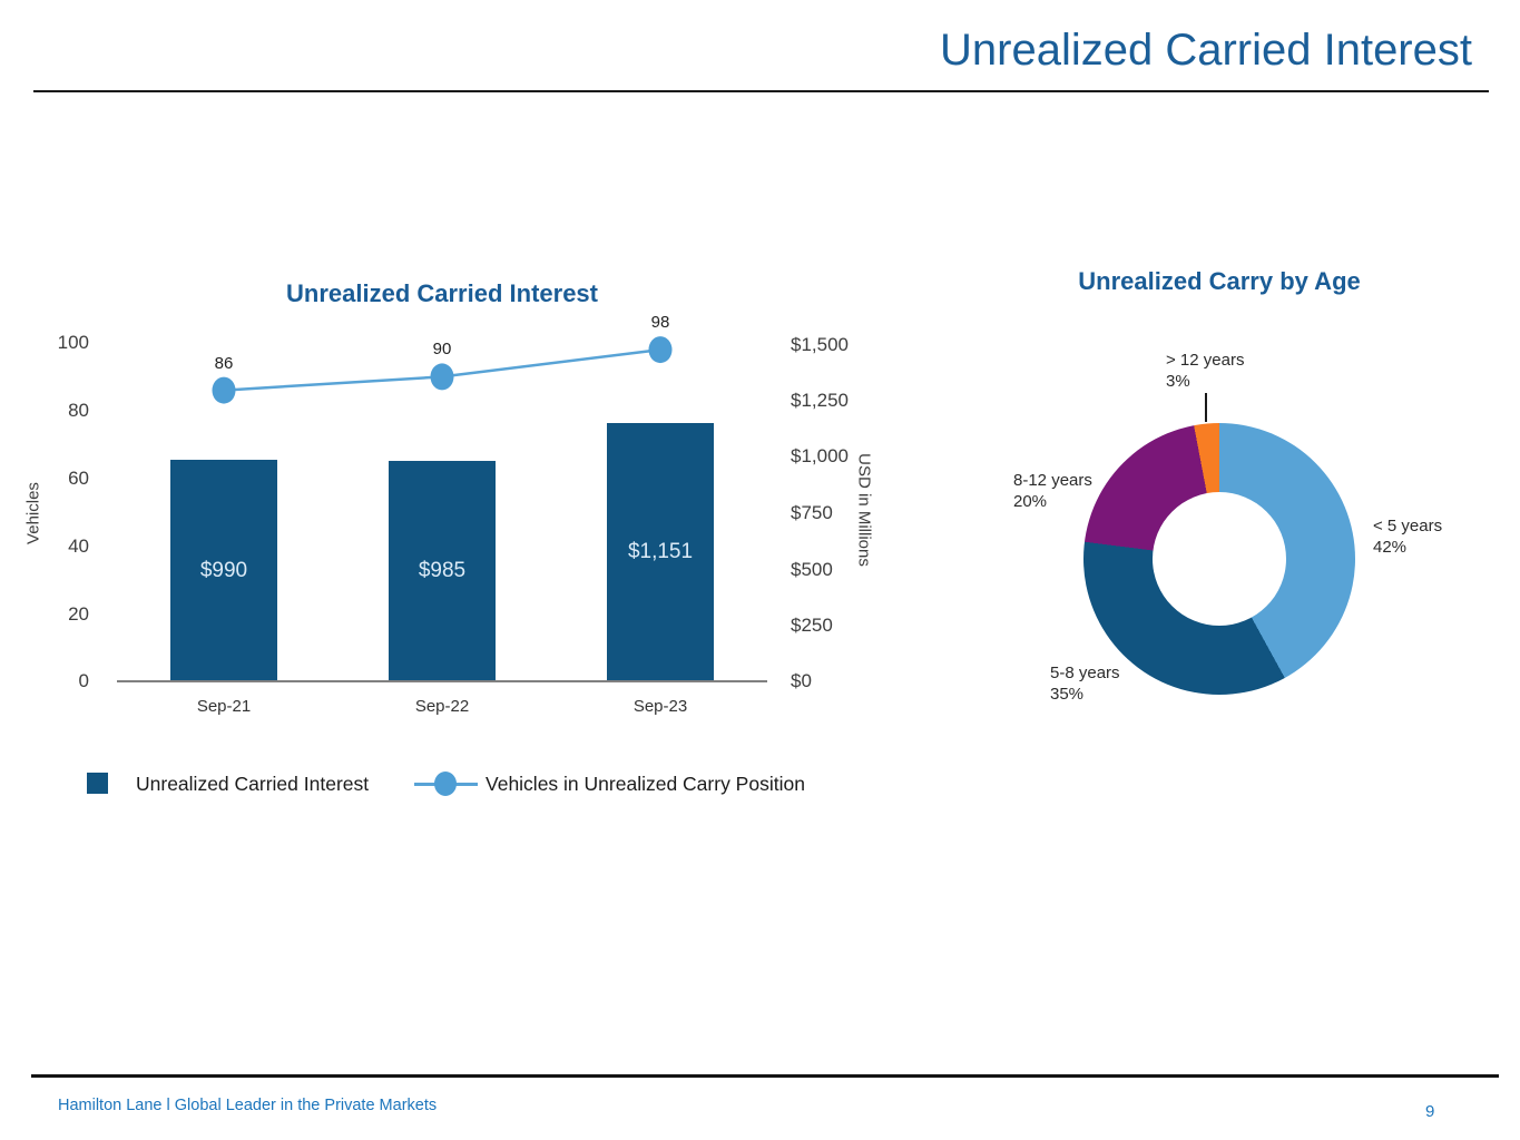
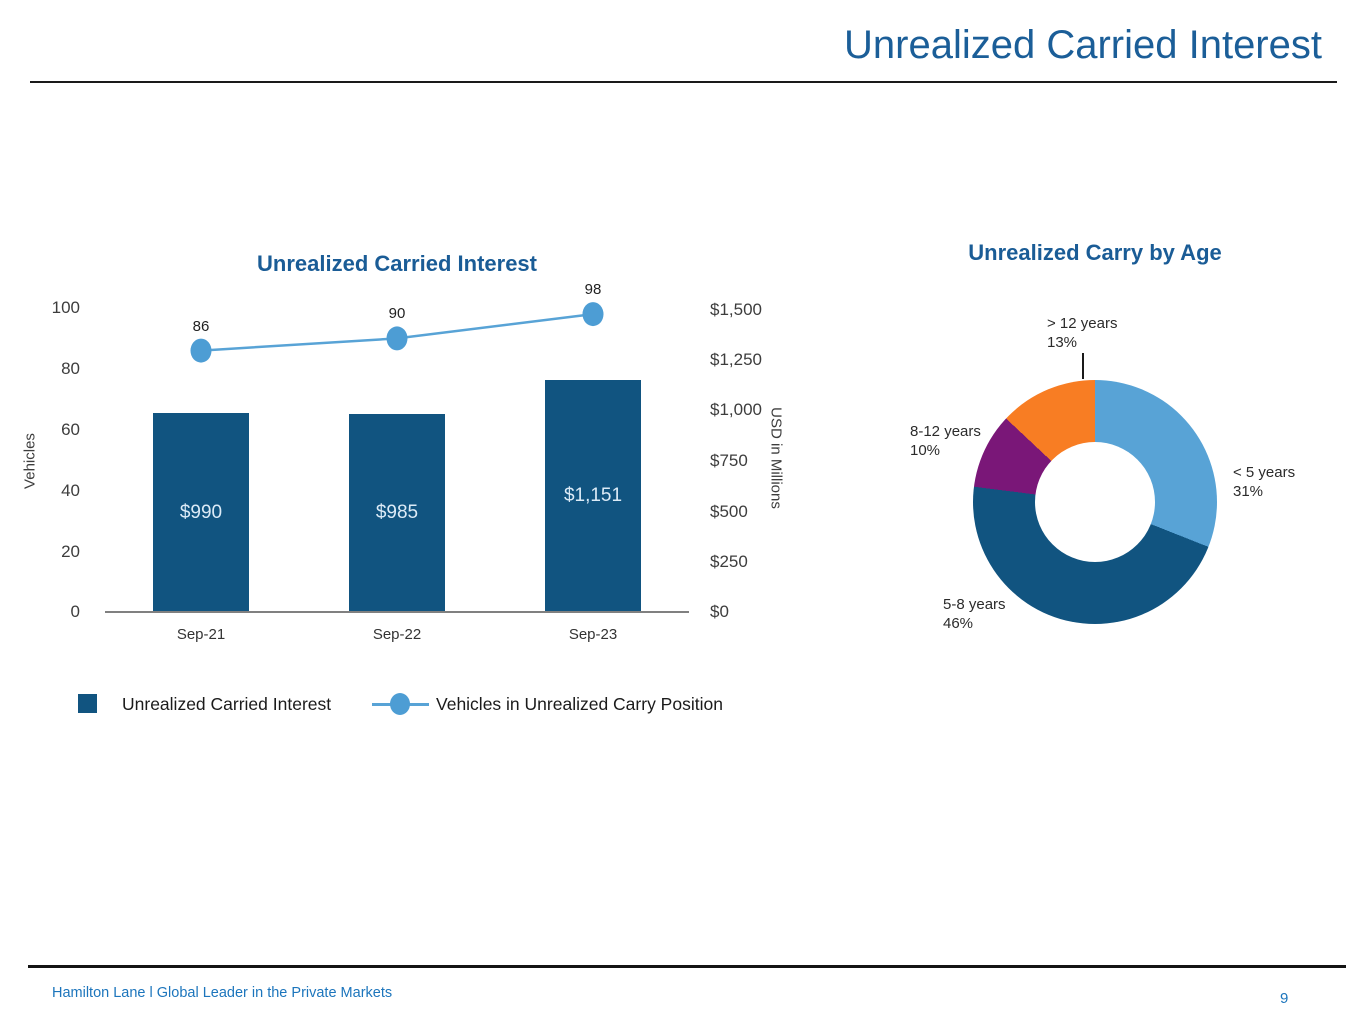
Unrealized Carry by Age/< 5 years: 42% -> 31%
Unrealized Carry by Age/5-8 years: 35% -> 46%
Unrealized Carry by Age/8-12 years: 20% -> 10%
Unrealized Carry by Age/> 12 years: 3% -> 13%
